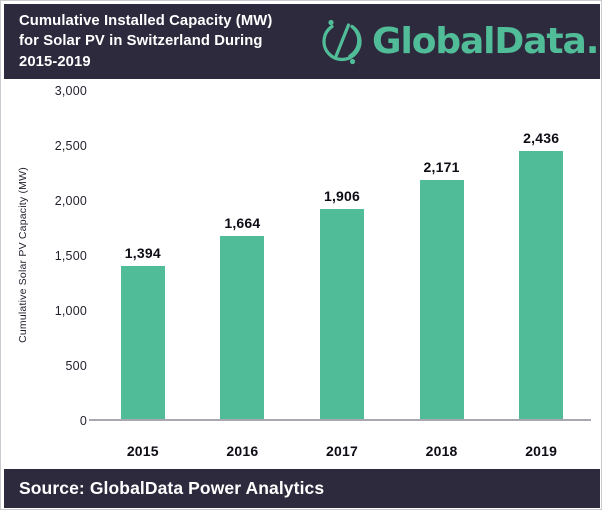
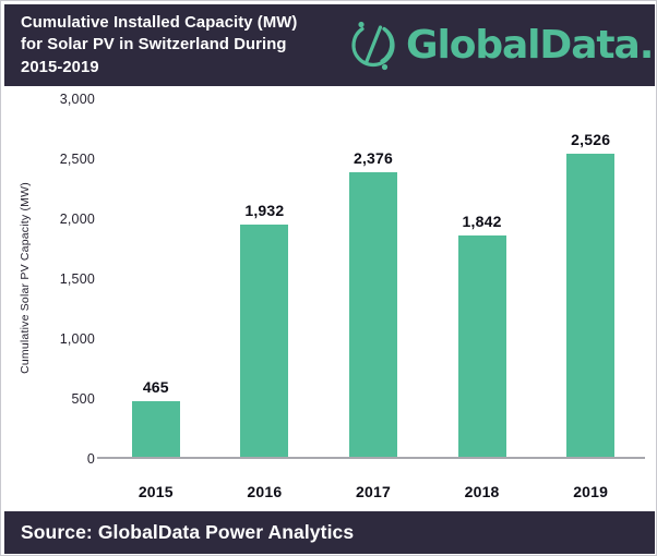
2015: 1,394 -> 465
2016: 1,664 -> 1,932
2017: 1,906 -> 2,376
2018: 2,171 -> 1,842
2019: 2,436 -> 2,526
